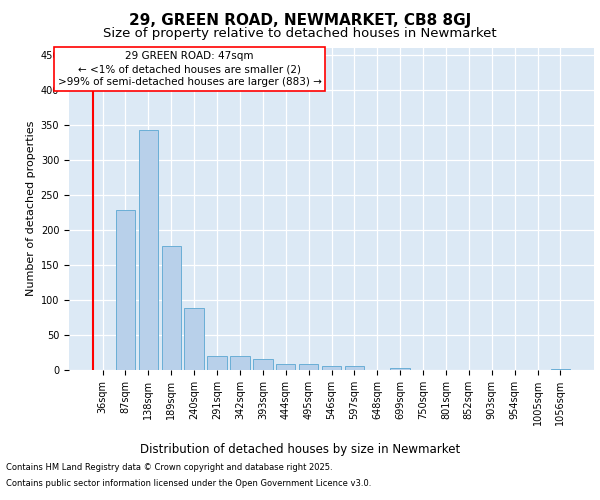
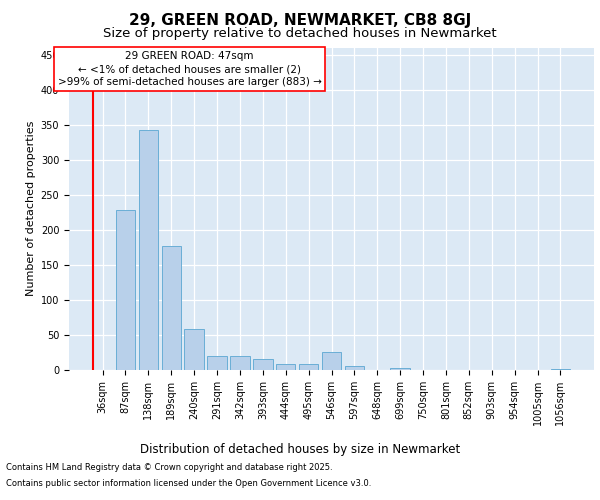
240sqm: 89 -> 58
546sqm: 5 -> 26
